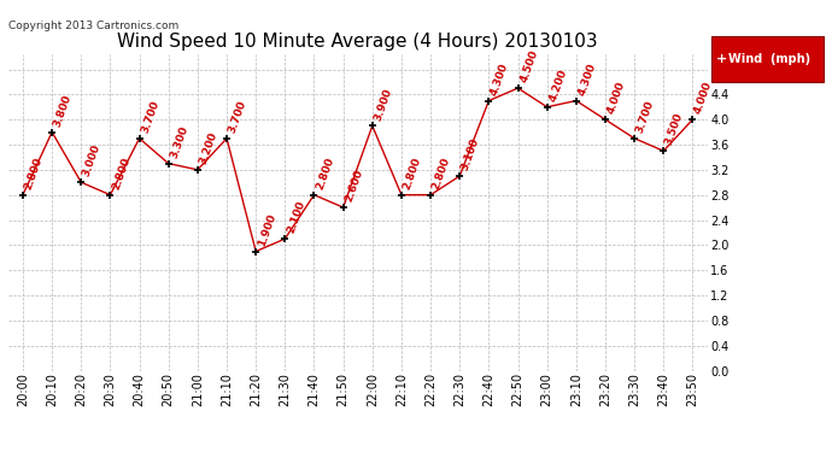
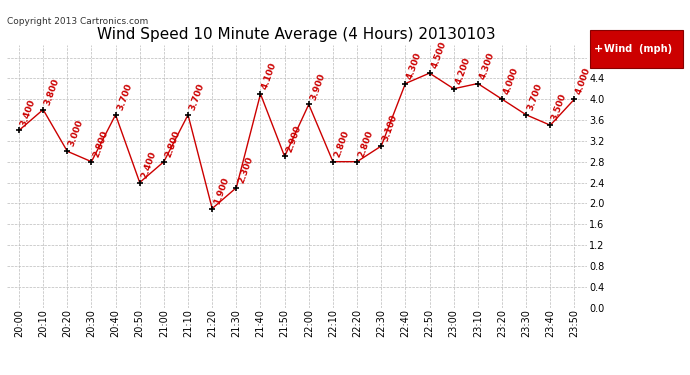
20:00: 2.800 -> 3.400
20:50: 3.300 -> 2.400
21:00: 3.200 -> 2.800
21:30: 2.100 -> 2.300
21:40: 2.800 -> 4.100
21:50: 2.600 -> 2.900
